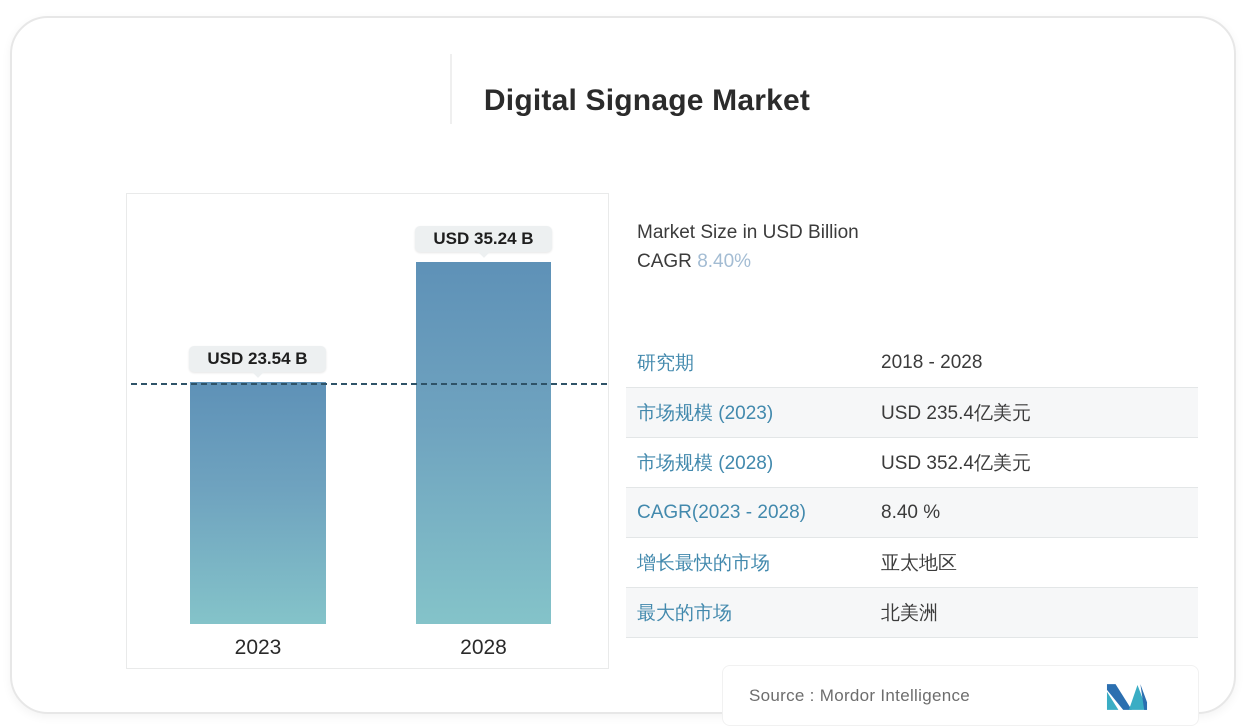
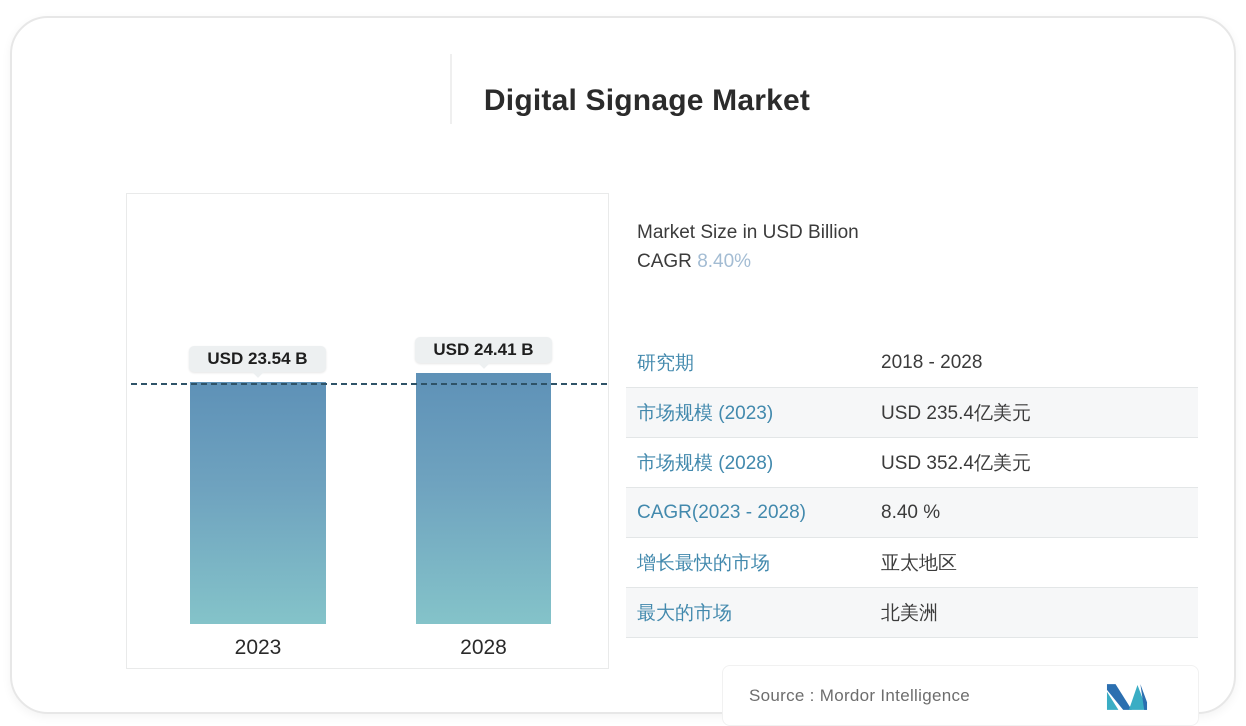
2028: 35.24 -> 24.41
